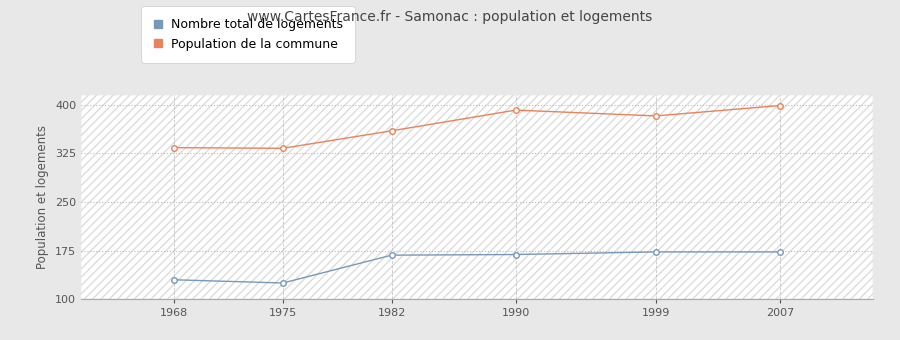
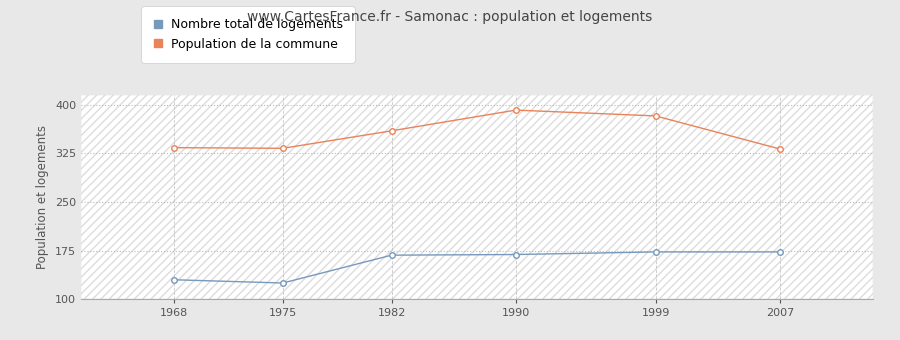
Population de la commune/2007: 399 -> 332
